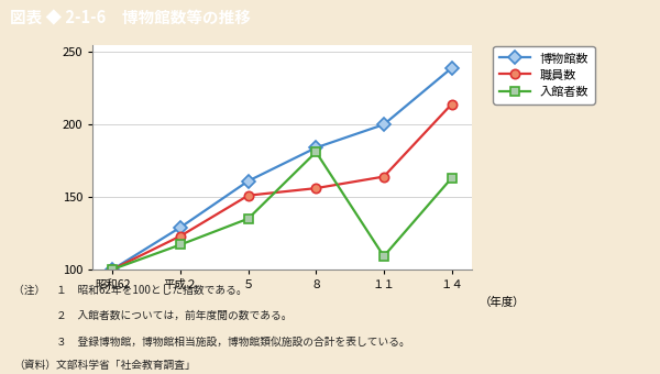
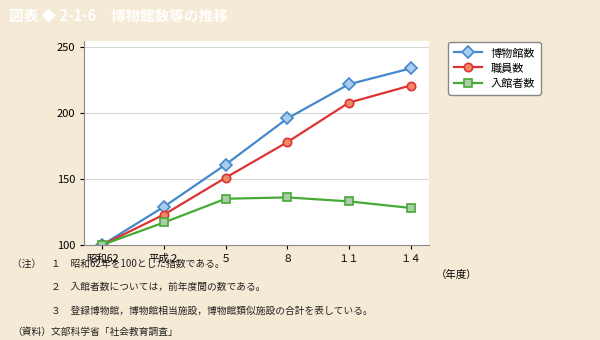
博物館数/８: 184 -> 196
職員数/８: 156 -> 178
入館者数/８: 181 -> 136
博物館数/１１: 200 -> 222
職員数/１１: 164 -> 208
入館者数/１１: 109 -> 133
博物館数/１４: 239 -> 234
職員数/１４: 214 -> 221
入館者数/１４: 163 -> 128
